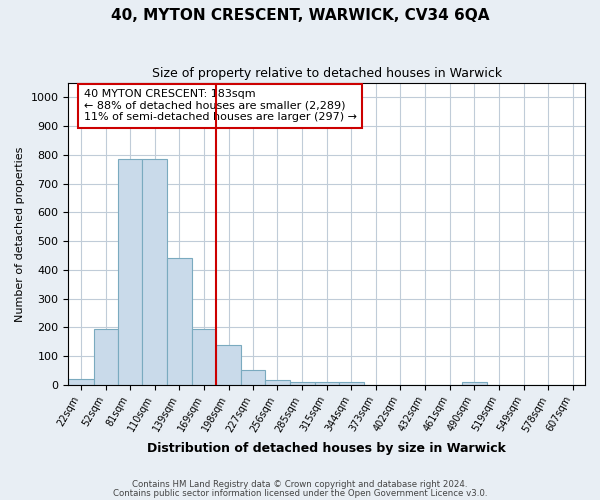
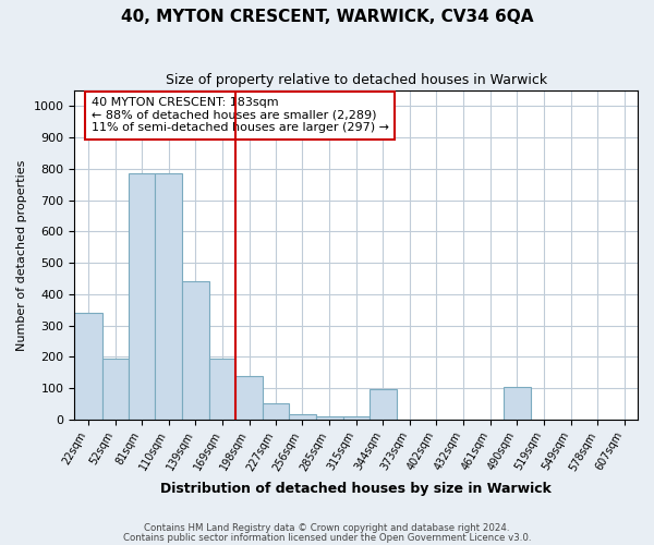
22sqm: 20 -> 340
344sqm: 10 -> 95
490sqm: 10 -> 105
